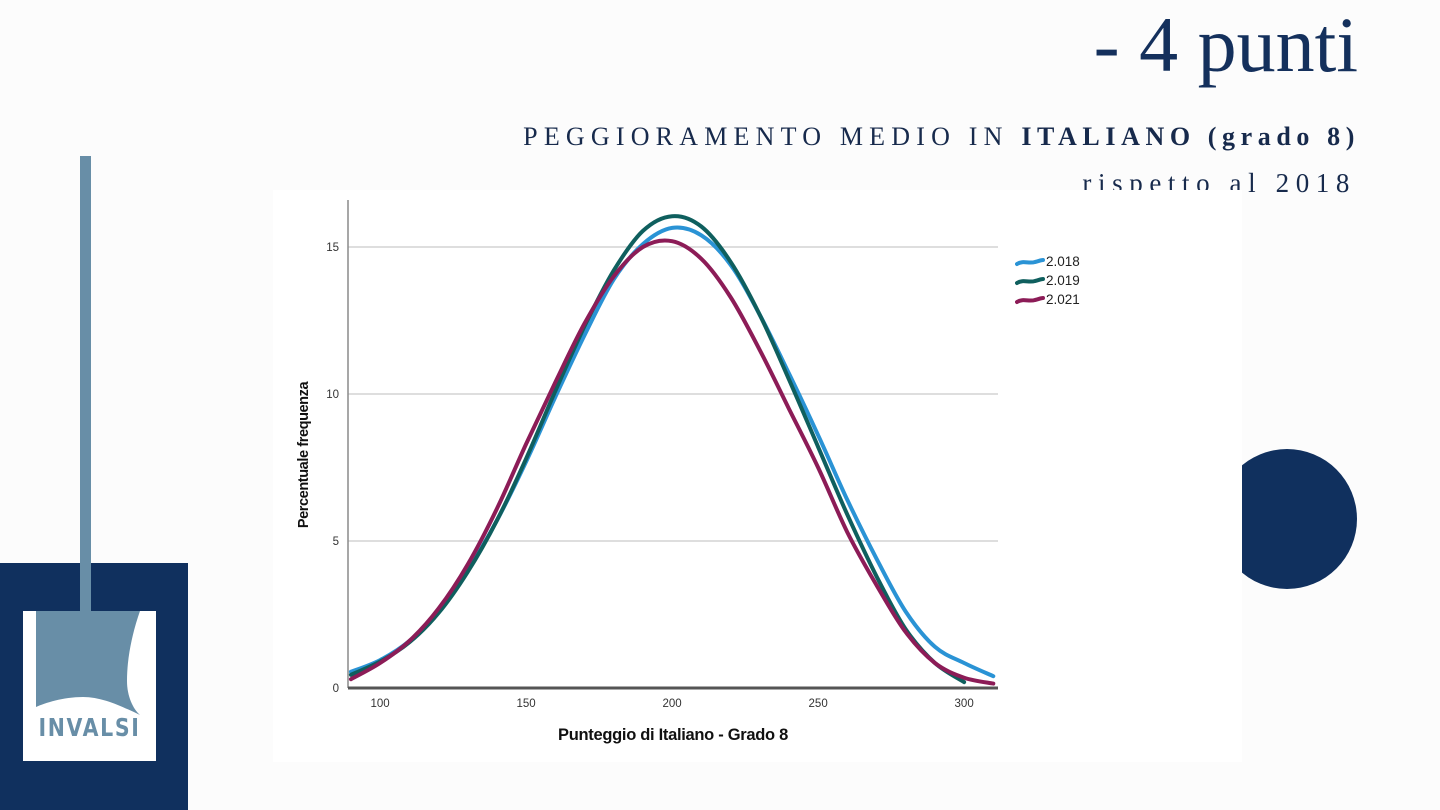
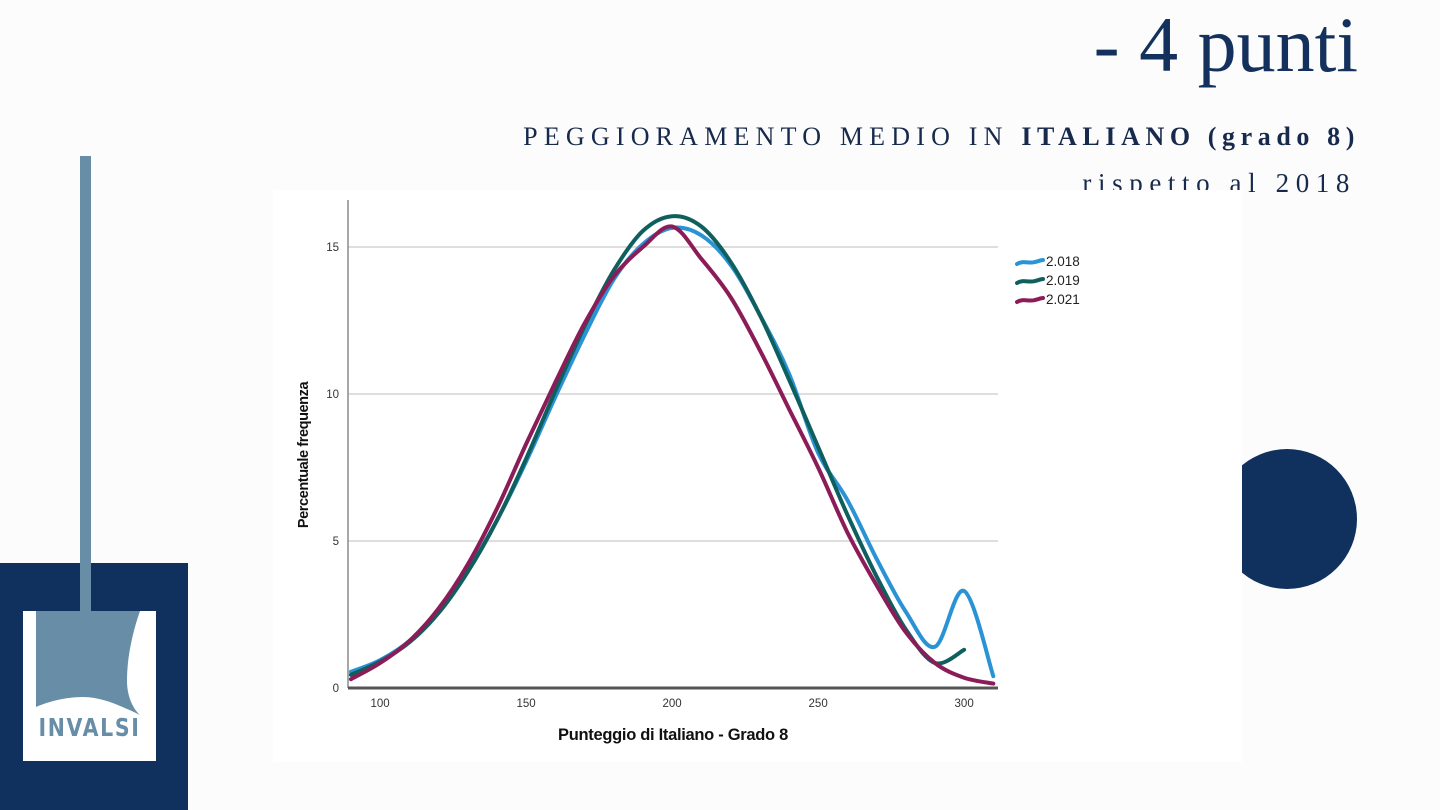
2.021/200: 15.2 -> 15.7
2.018/250: 8.6 -> 8.0
2.018/300: 0.8 -> 3.3
2.019/300: 0.2 -> 1.3
